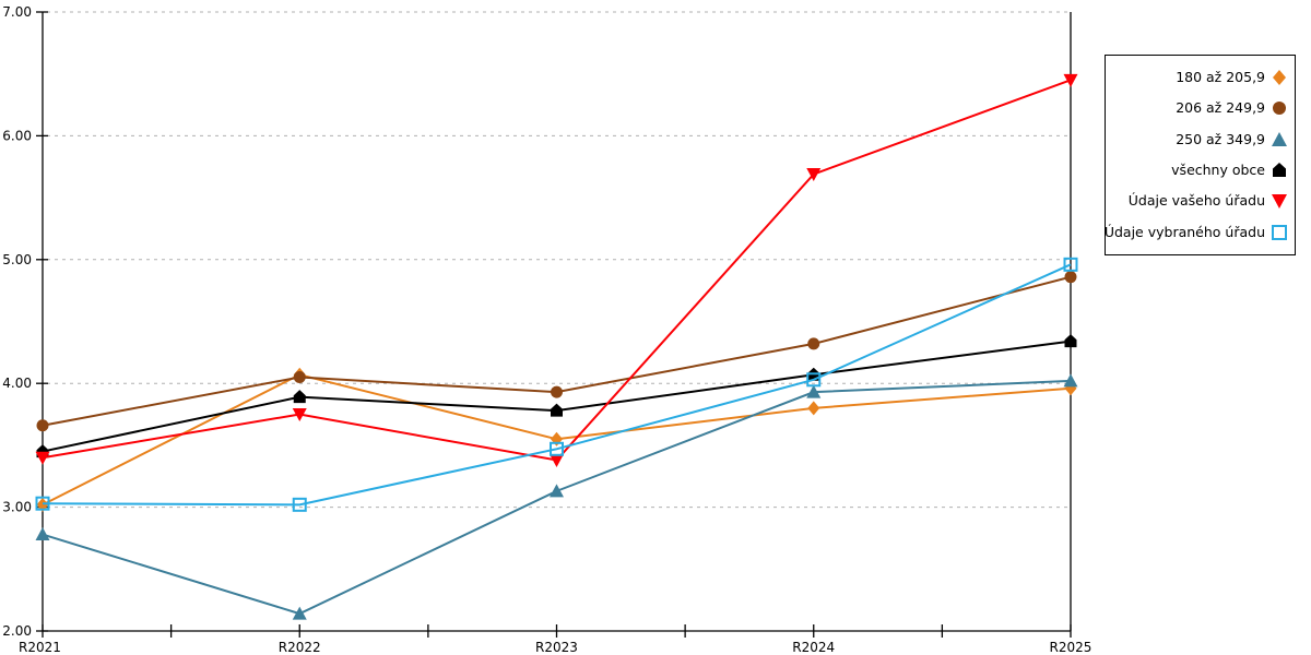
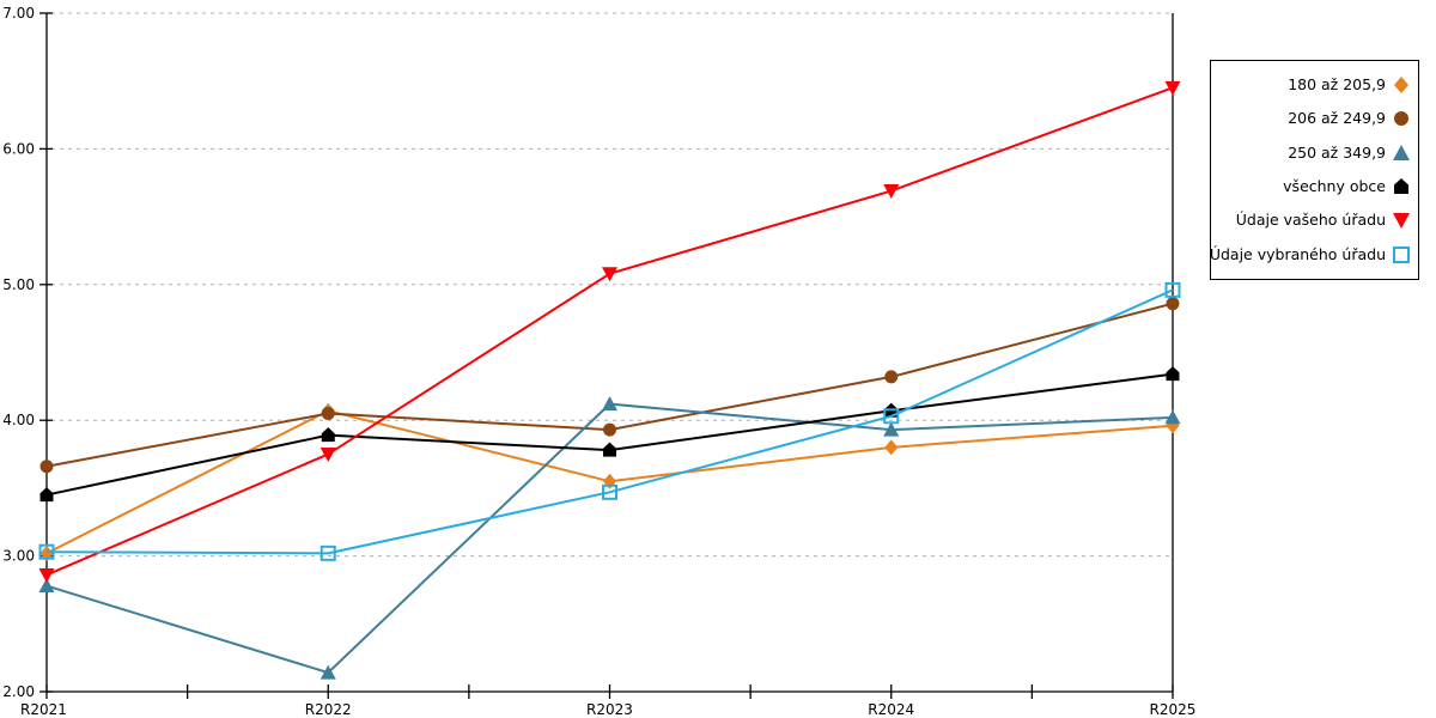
Údaje vašeho úřadu/R2021: 3.40 -> 2.86
250 až 349,9/R2023: 3.13 -> 4.12
Údaje vašeho úřadu/R2023: 3.38 -> 5.08
